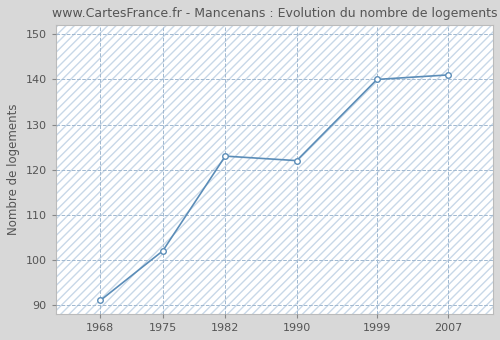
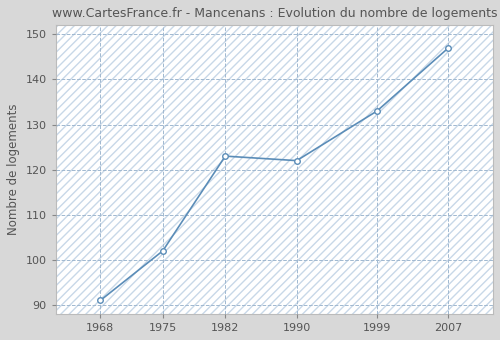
1999: 140 -> 133
2007: 141 -> 147
